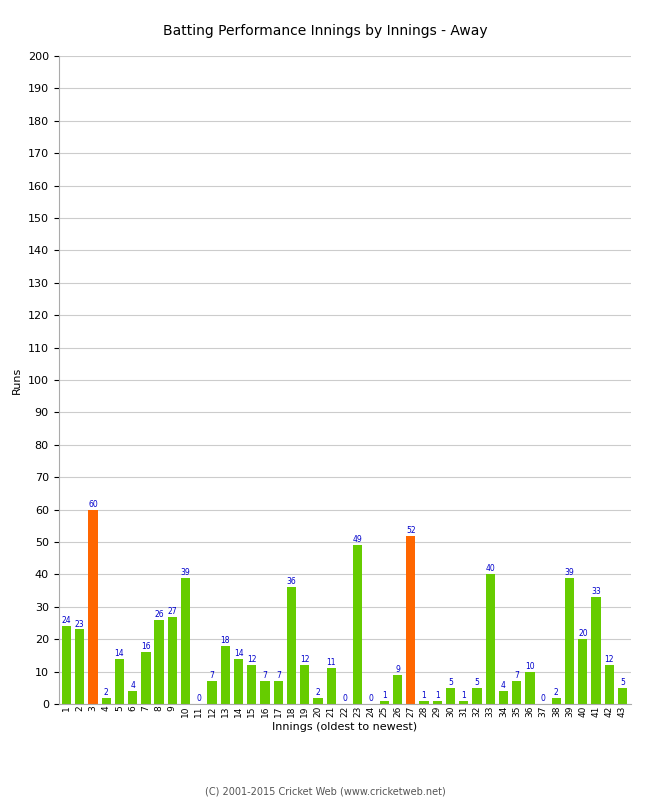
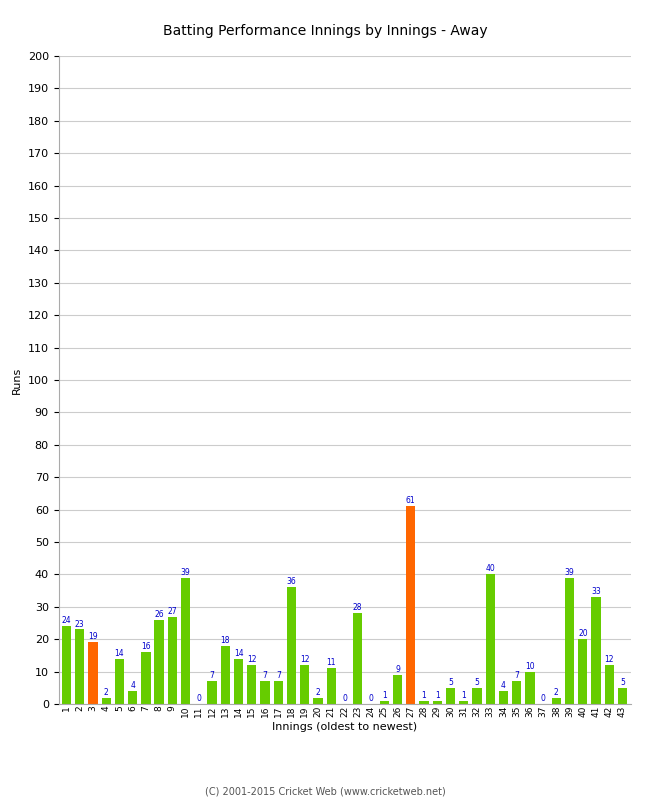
3: 60 -> 19
23: 49 -> 28
27: 52 -> 61
